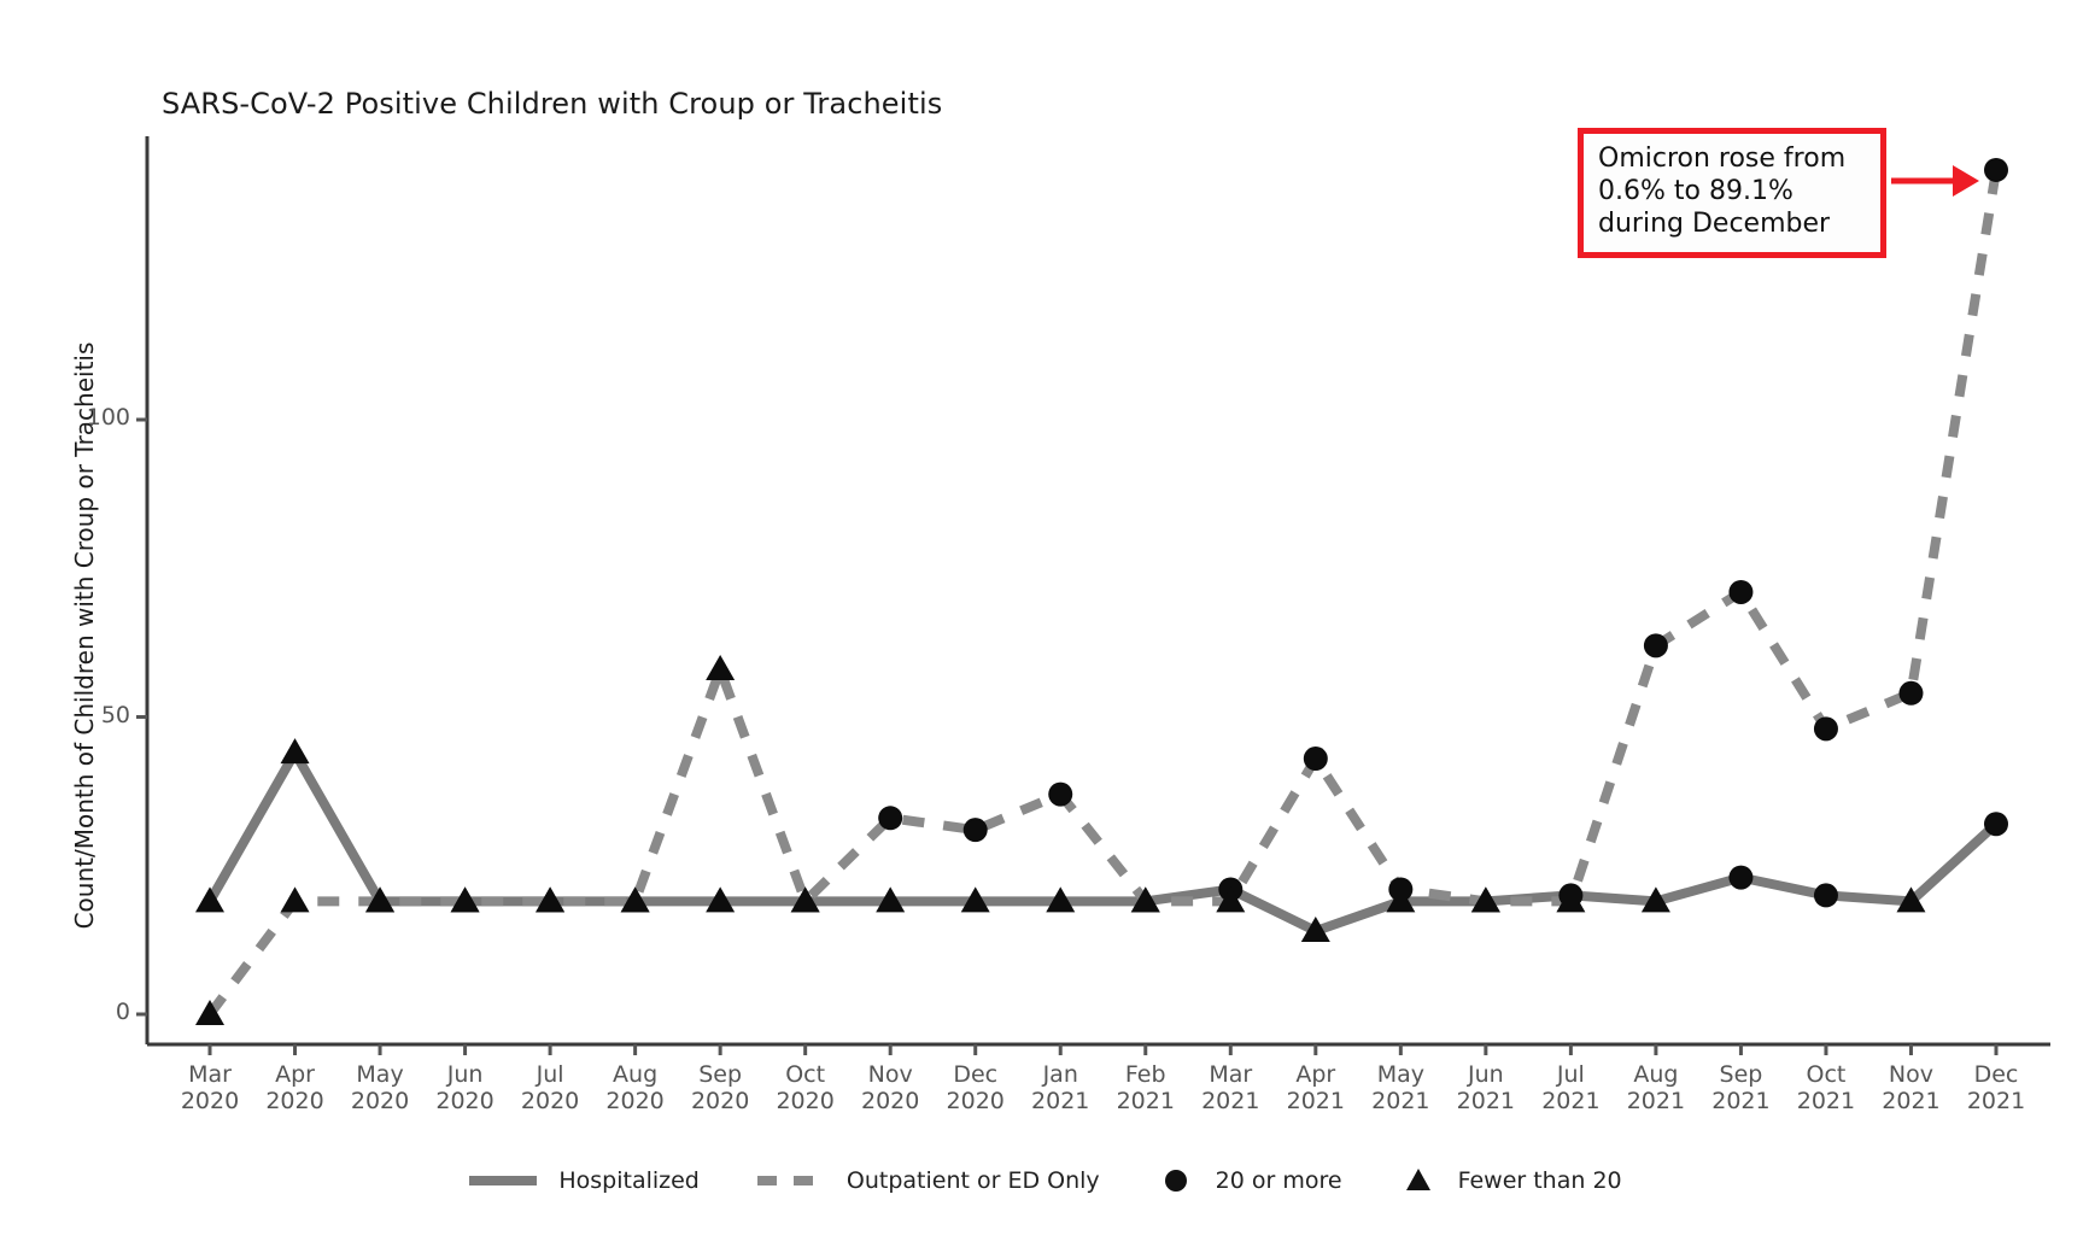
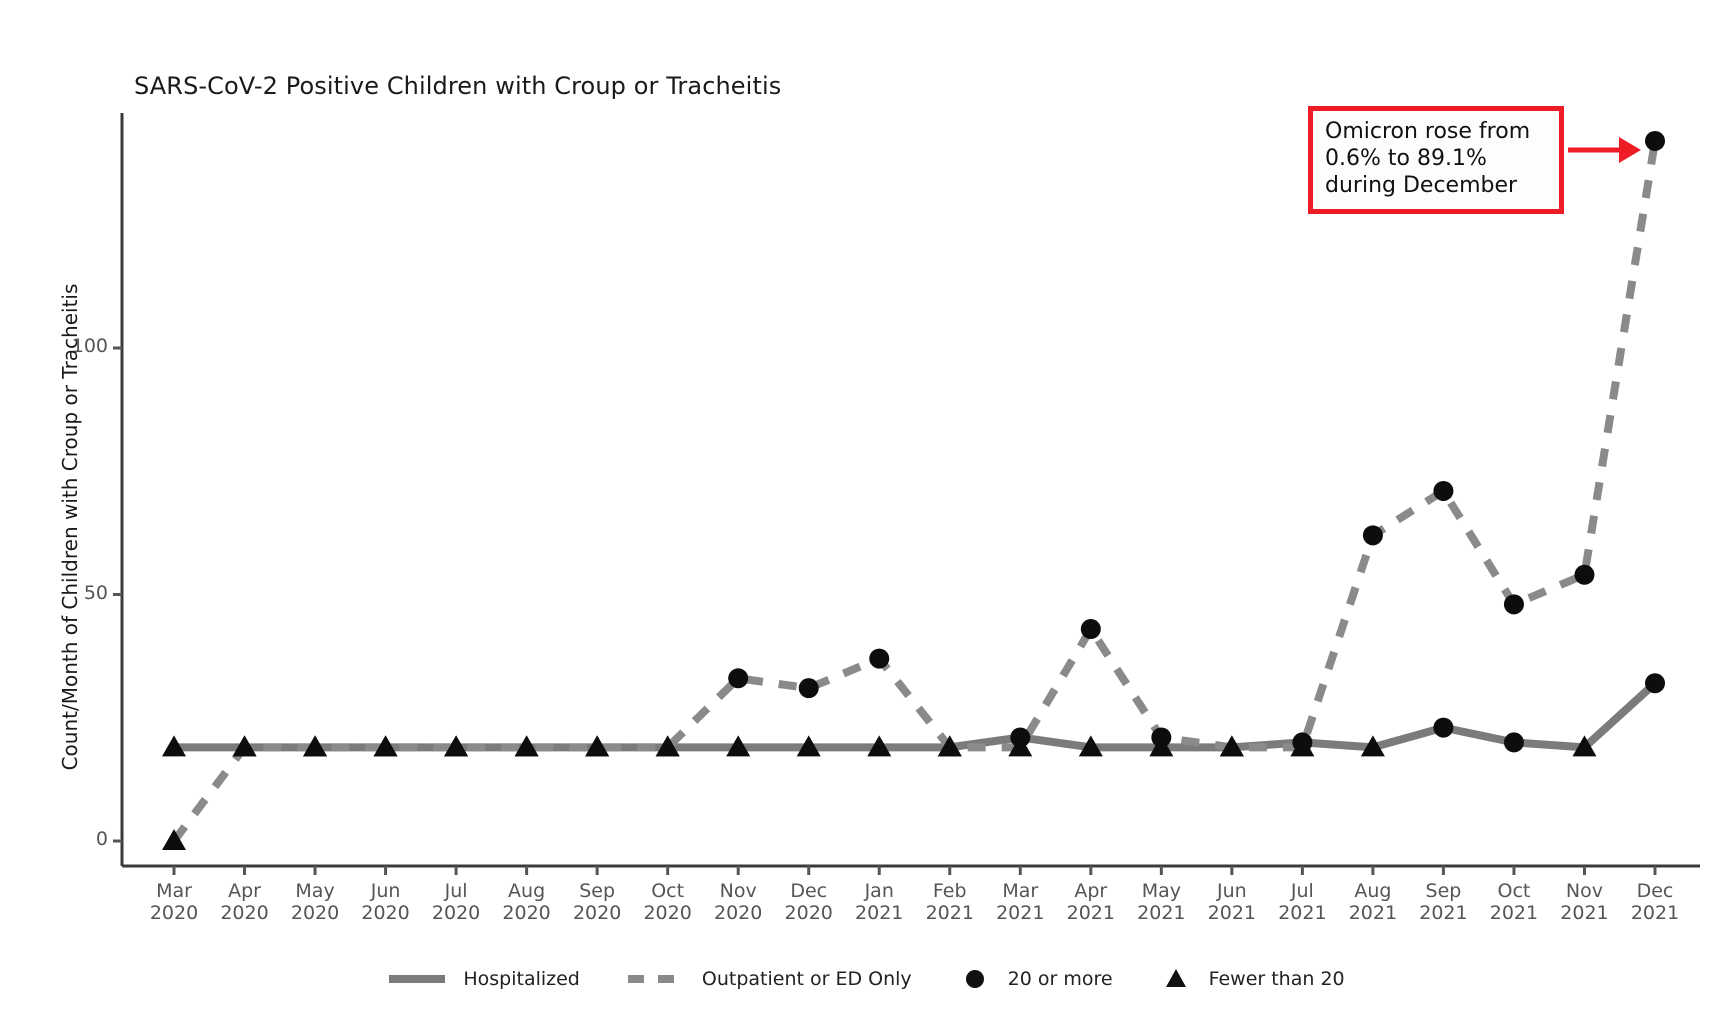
Hospitalized/Apr 2020: 44 -> 19
Outpatient or ED Only/Sep 2020: 58 -> 19
Hospitalized/Apr 2021: 14 -> 19
